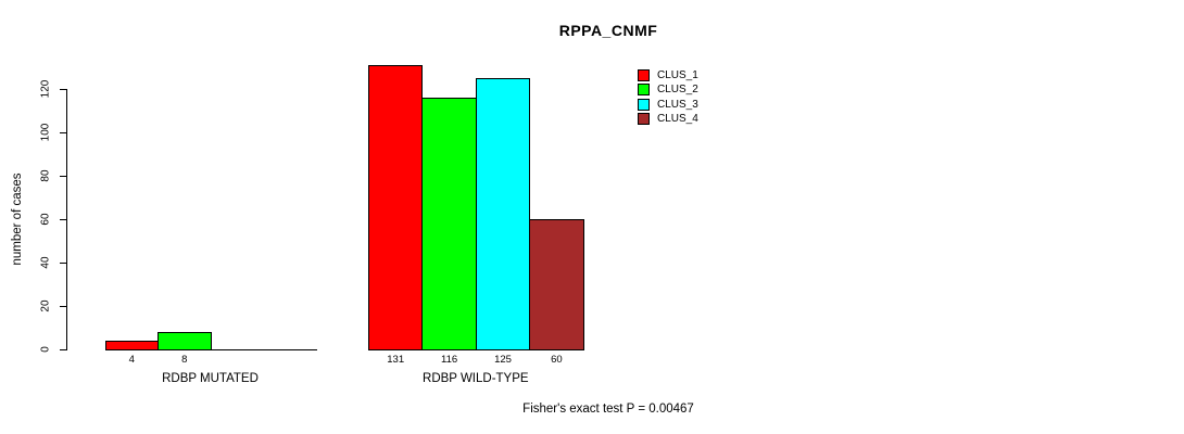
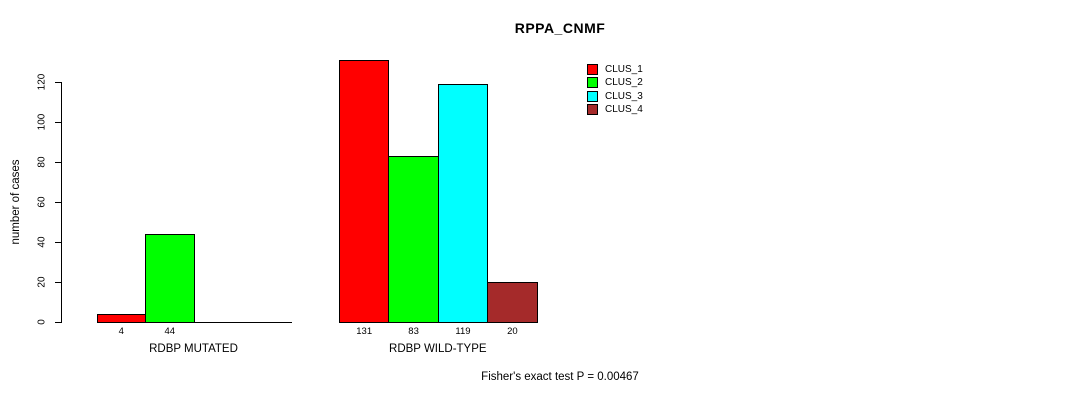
CLUS_2/RDBP MUTATED: 8 -> 44
CLUS_2/RDBP WILD-TYPE: 116 -> 83
CLUS_3/RDBP WILD-TYPE: 125 -> 119
CLUS_4/RDBP WILD-TYPE: 60 -> 20
